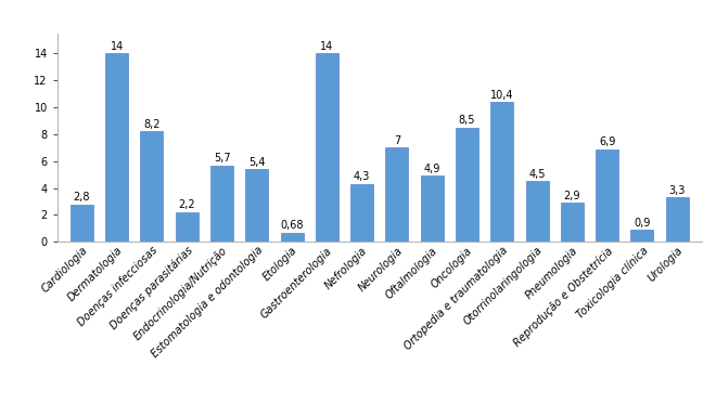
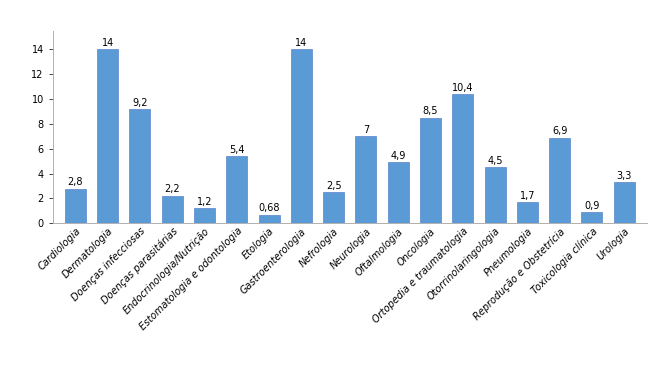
Doenças infecciosas: 8,2 -> 9,2
Endocrinologia/Nutrição: 5,7 -> 1,2
Nefrologia: 4,3 -> 2,5
Pneumologia: 2,9 -> 1,7
